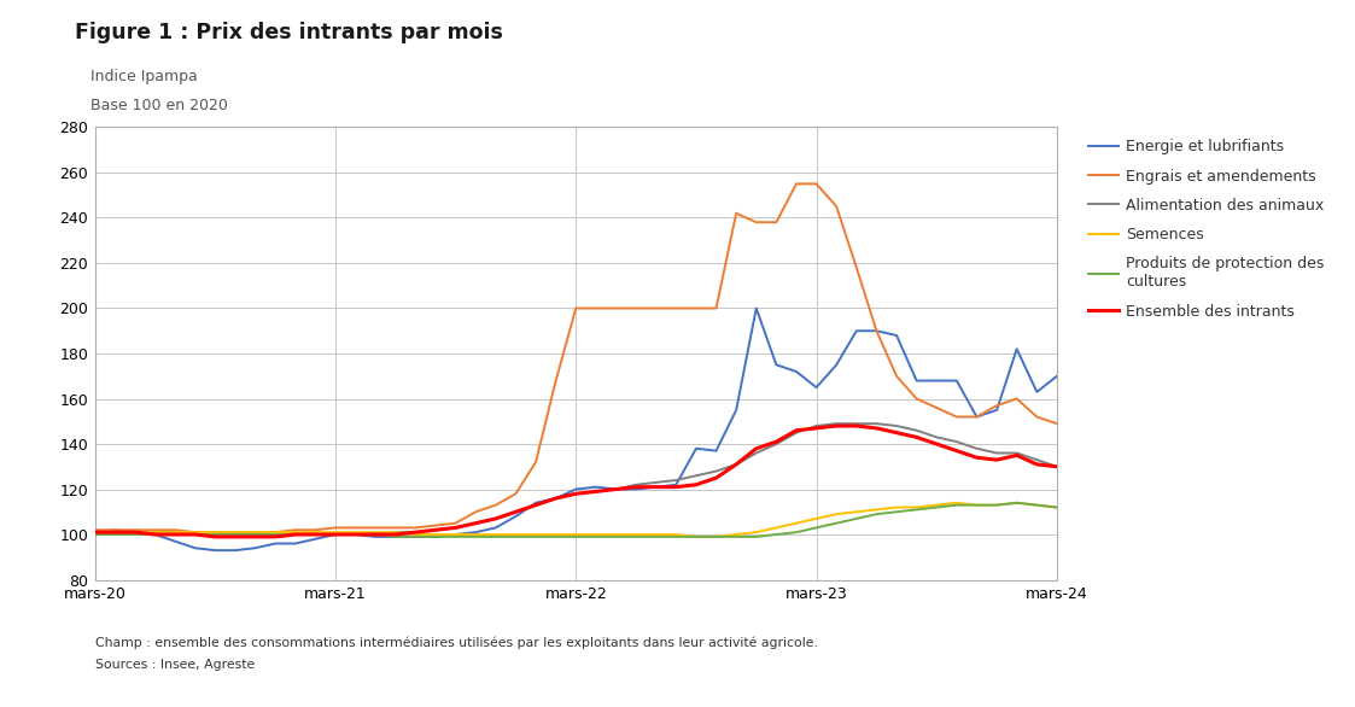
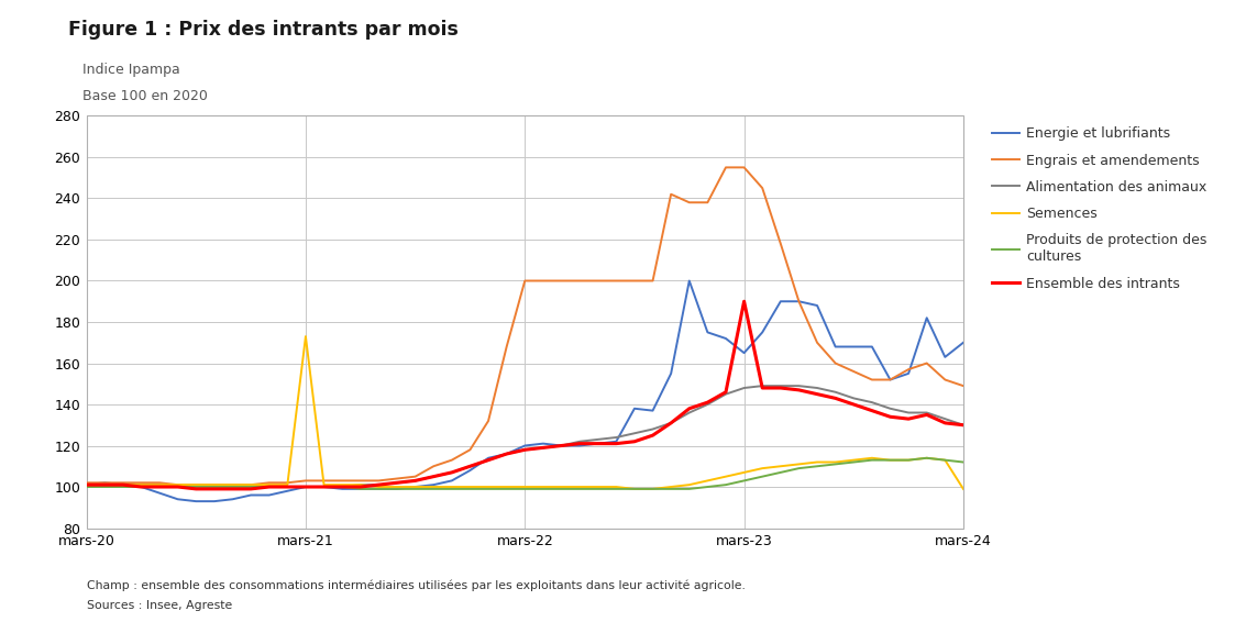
Semences/mars-21: 101 -> 173
Ensemble des intrants/mars-23: 147 -> 190
Semences/mars-24: 112 -> 99
